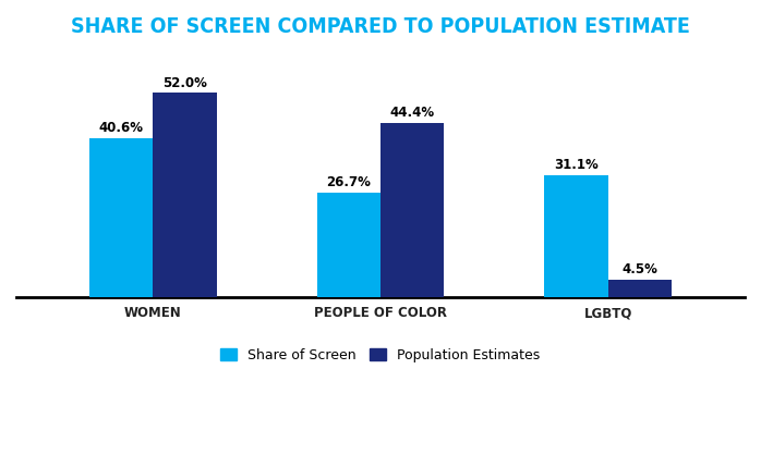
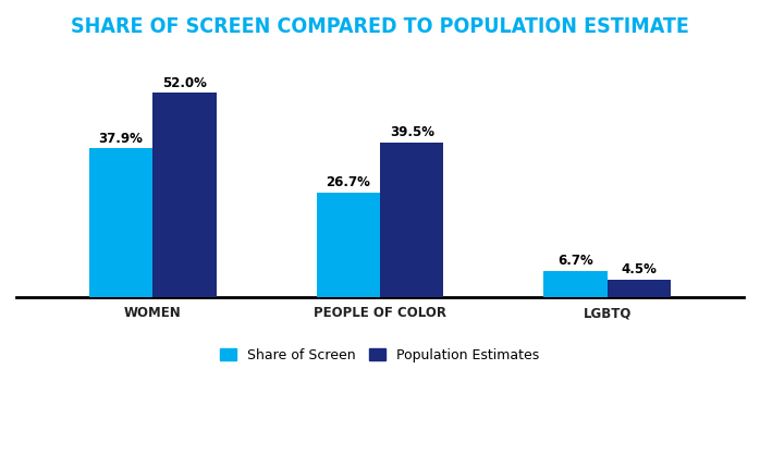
Share of Screen/WOMEN: 40.6% -> 37.9%
Population Estimates/PEOPLE OF COLOR: 44.4% -> 39.5%
Share of Screen/LGBTQ: 31.1% -> 6.7%
